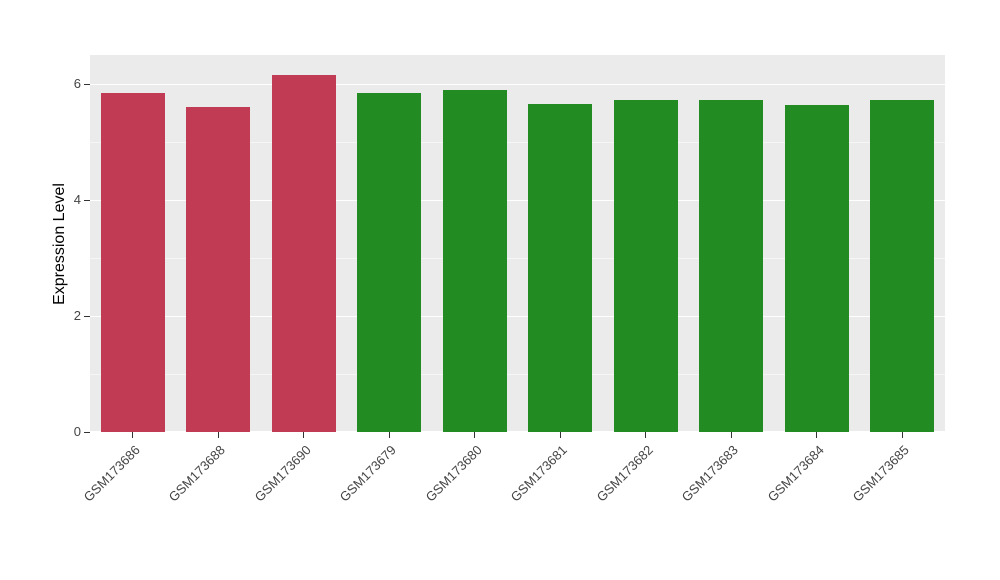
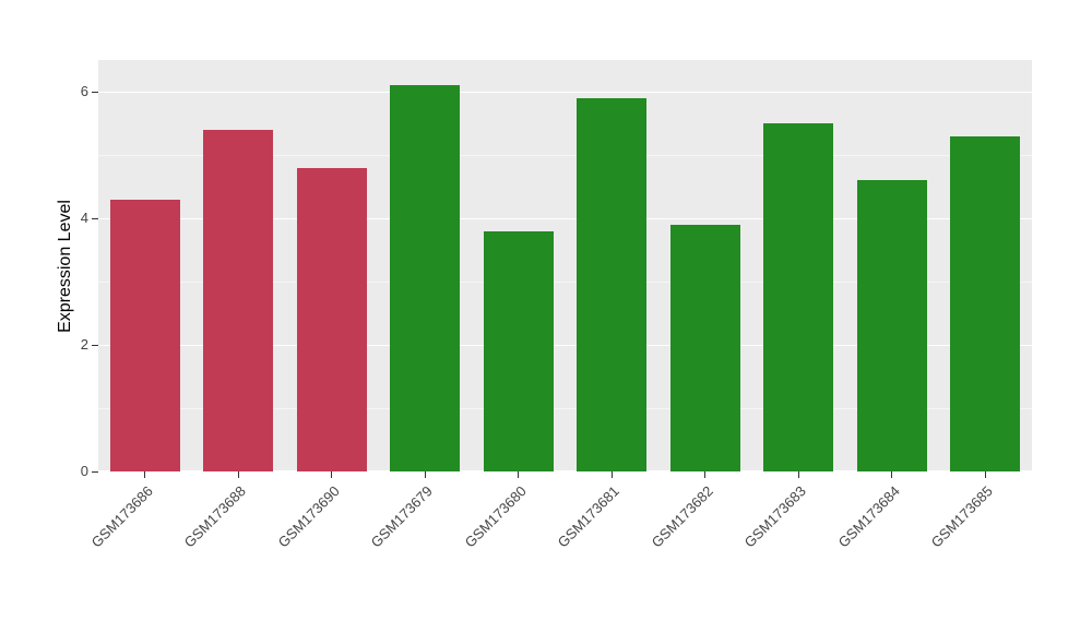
GSM173686: 5.8 -> 4.3
GSM173688: 5.6 -> 5.4
GSM173690: 6.2 -> 4.8
GSM173679: 5.8 -> 6.1
GSM173680: 5.9 -> 3.8
GSM173681: 5.7 -> 5.9
GSM173682: 5.7 -> 3.9
GSM173683: 5.7 -> 5.5
GSM173684: 5.6 -> 4.6
GSM173685: 5.7 -> 5.3
